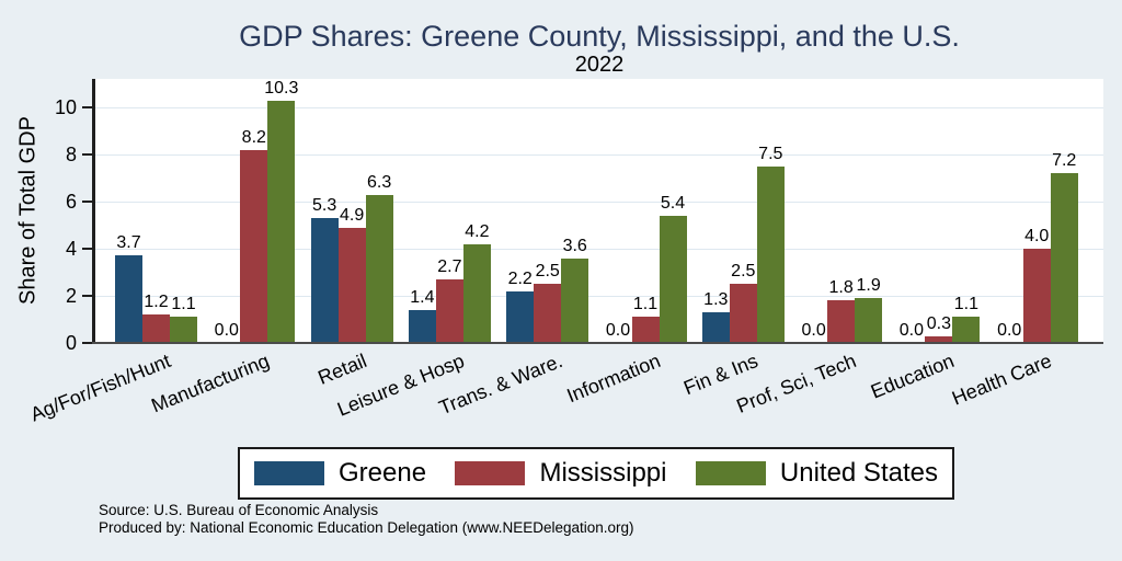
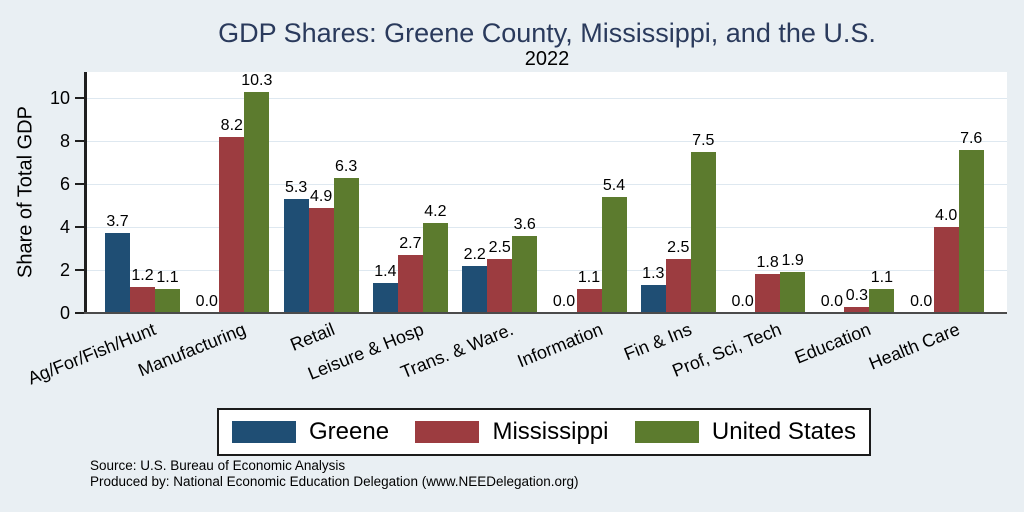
United States/Health Care: 7.2 -> 7.6
